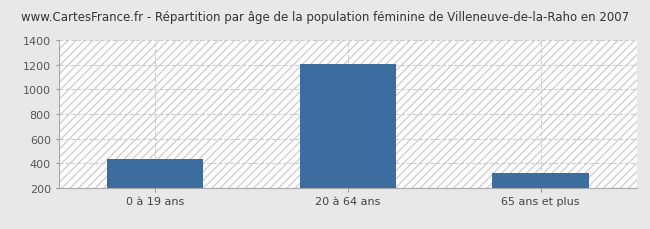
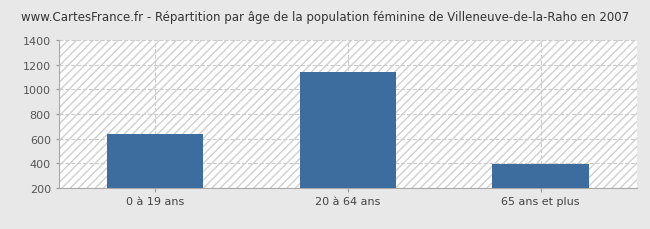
0 à 19 ans: 430 -> 640
20 à 64 ans: 1210 -> 1140
65 ans et plus: 320 -> 390
